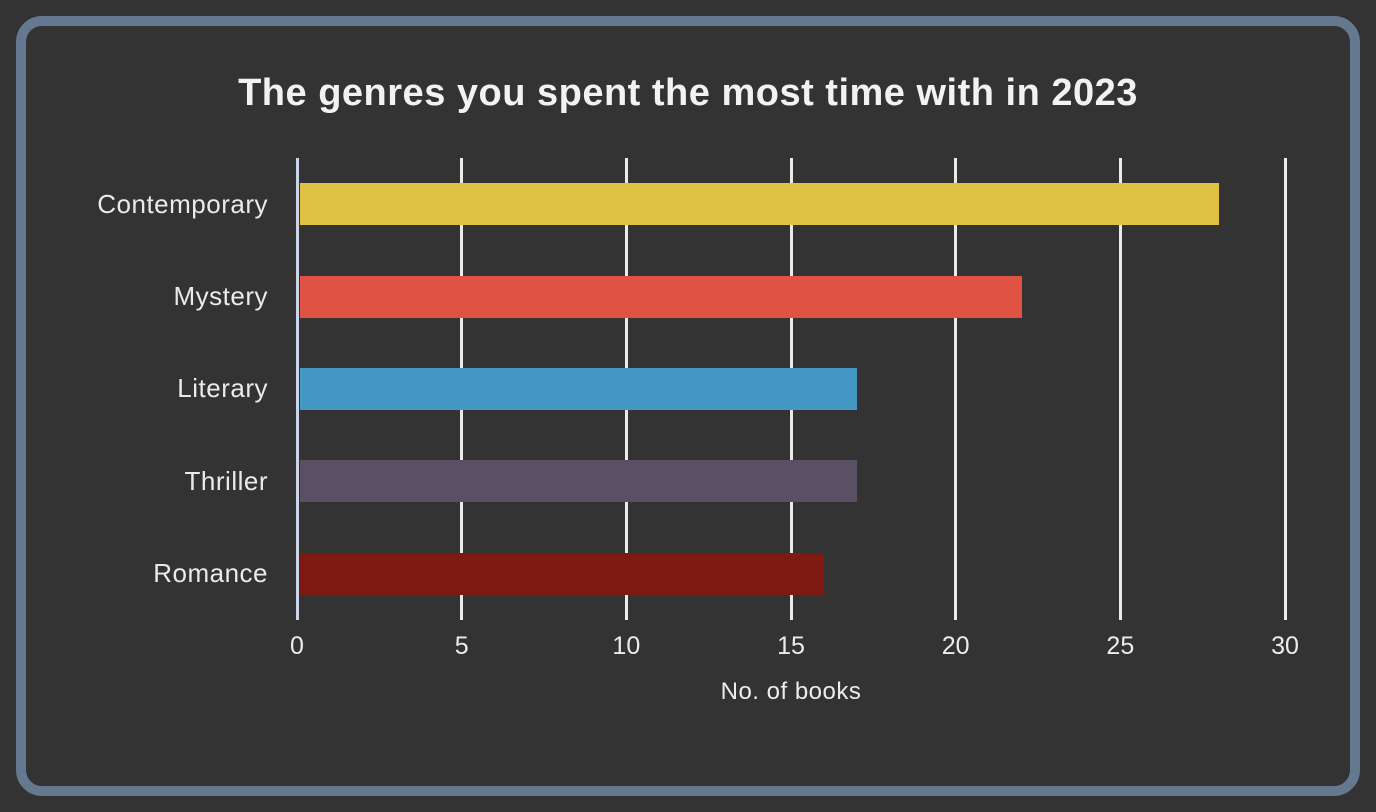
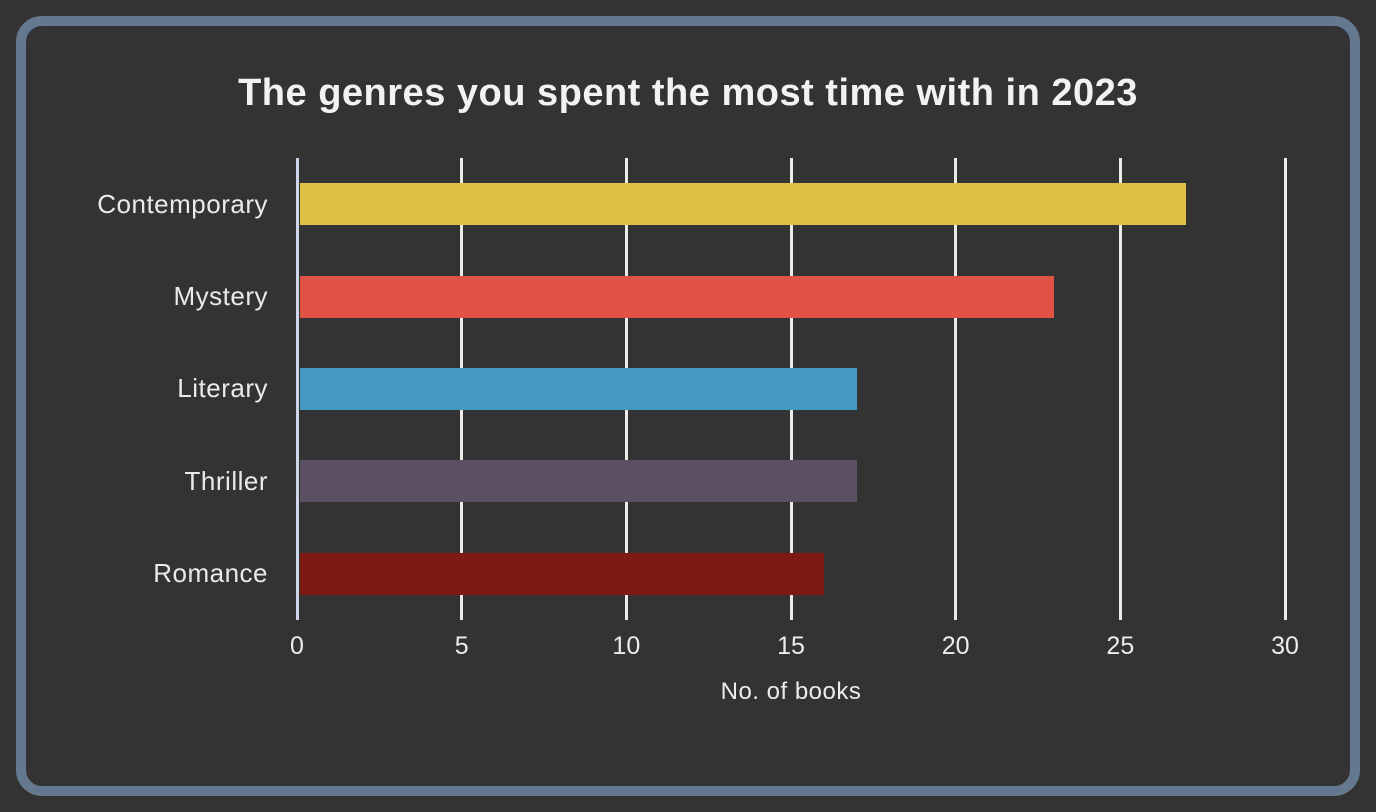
Contemporary: 28 -> 27
Mystery: 22 -> 23
